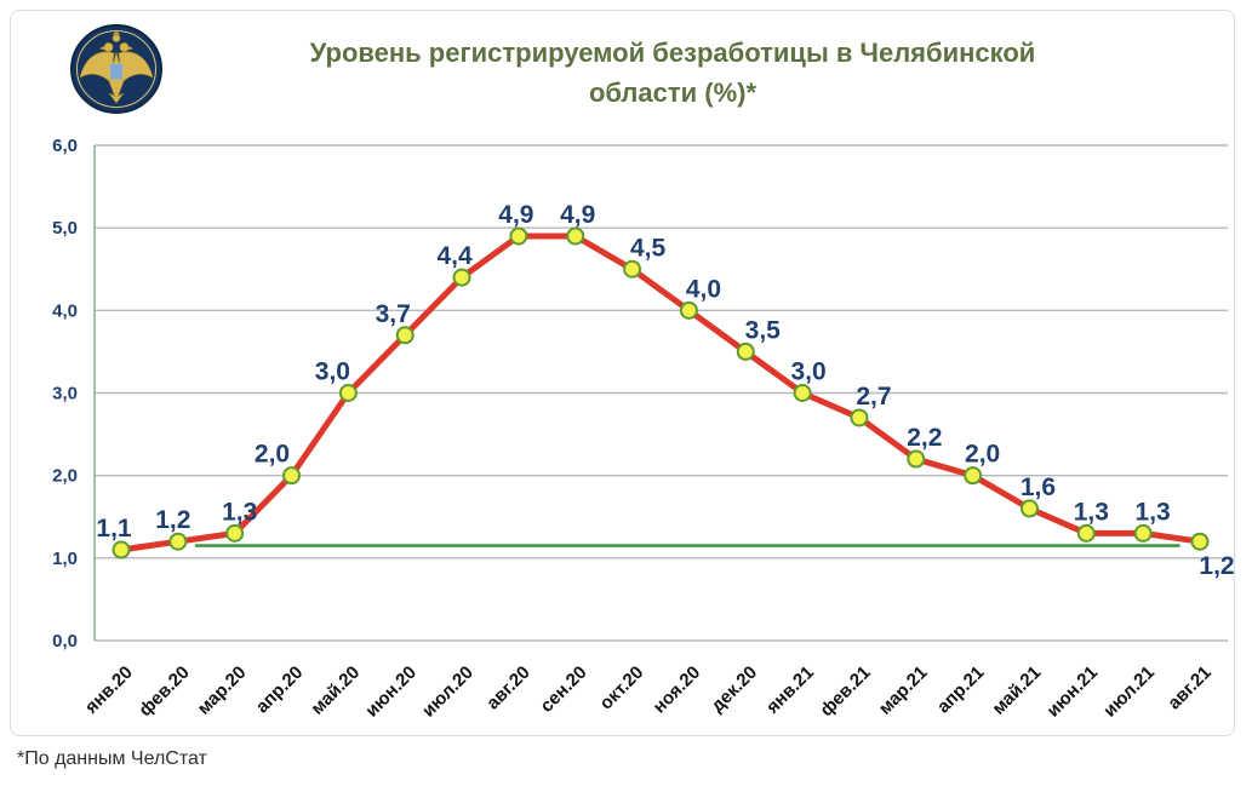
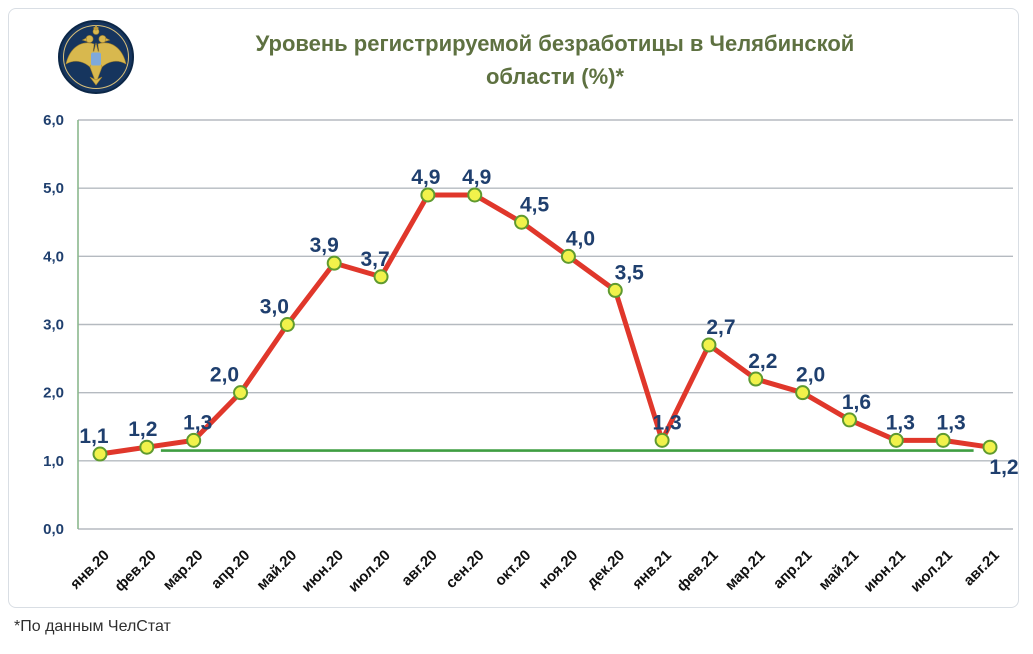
июн.20: 3,7 -> 3,9
июл.20: 4,4 -> 3,7
янв.21: 3,0 -> 1,3
